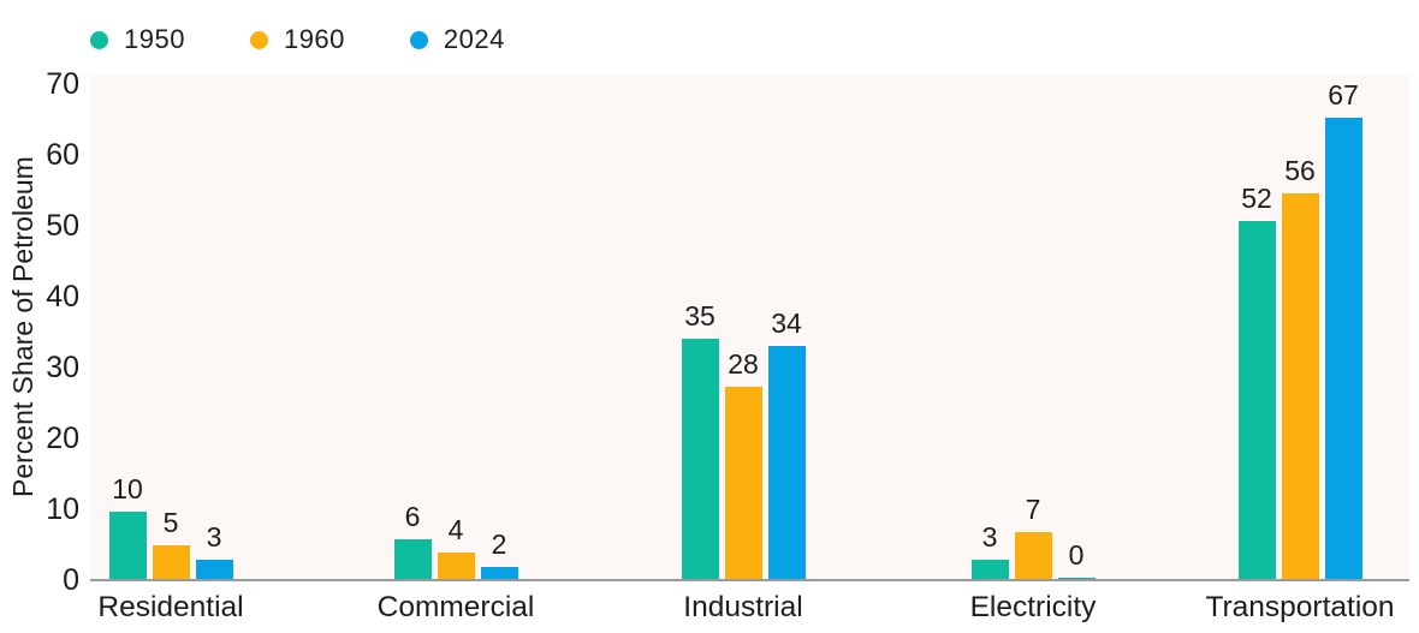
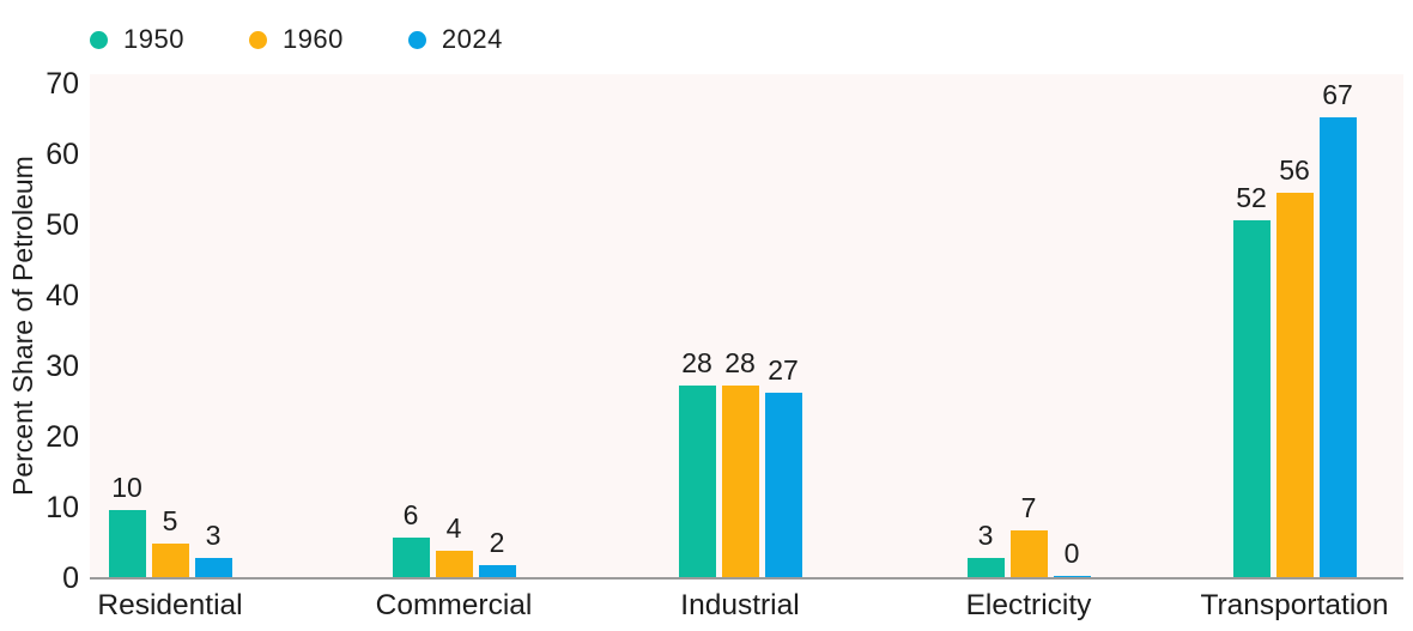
1950/Industrial: 35 -> 28
2024/Industrial: 34 -> 27
